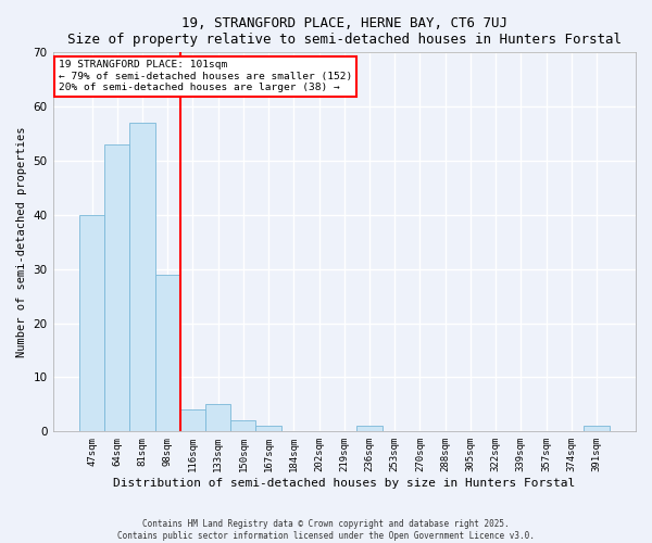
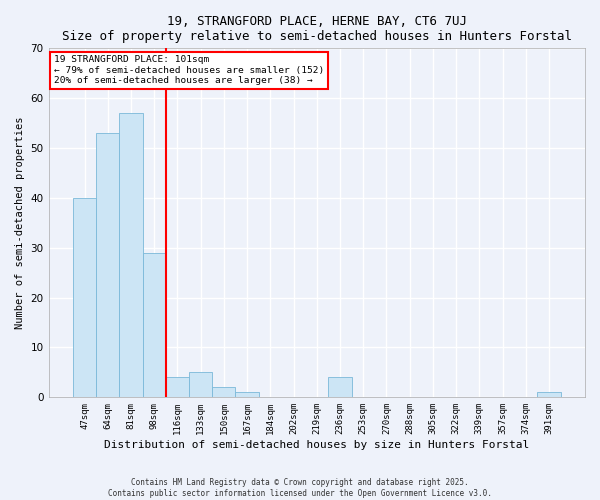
236sqm: 1 -> 4
